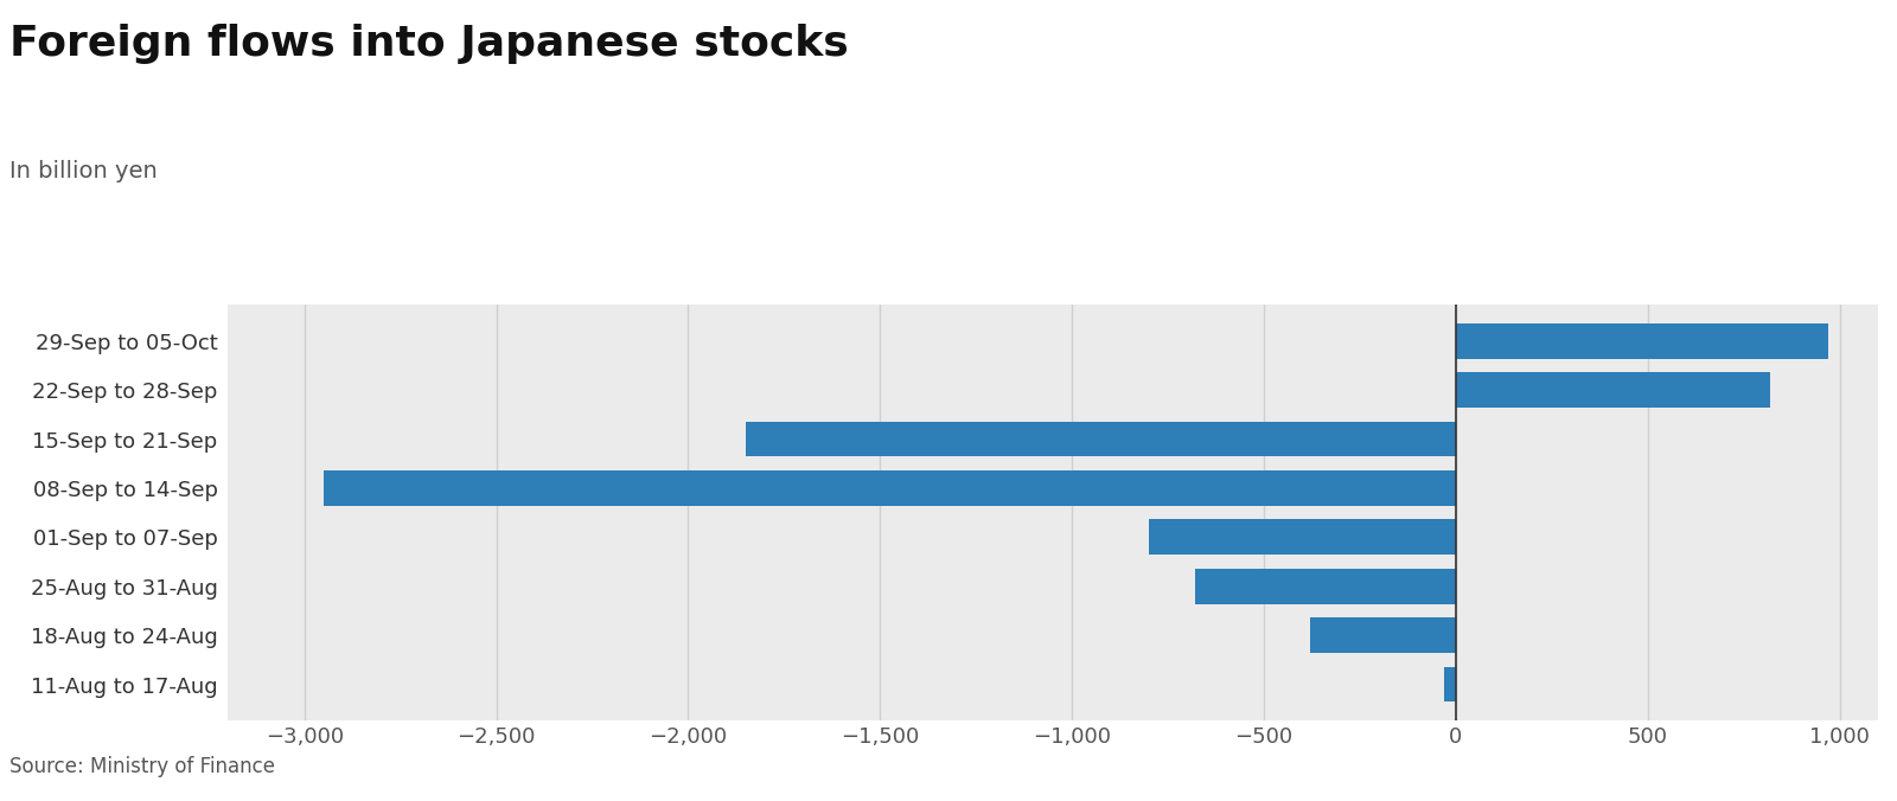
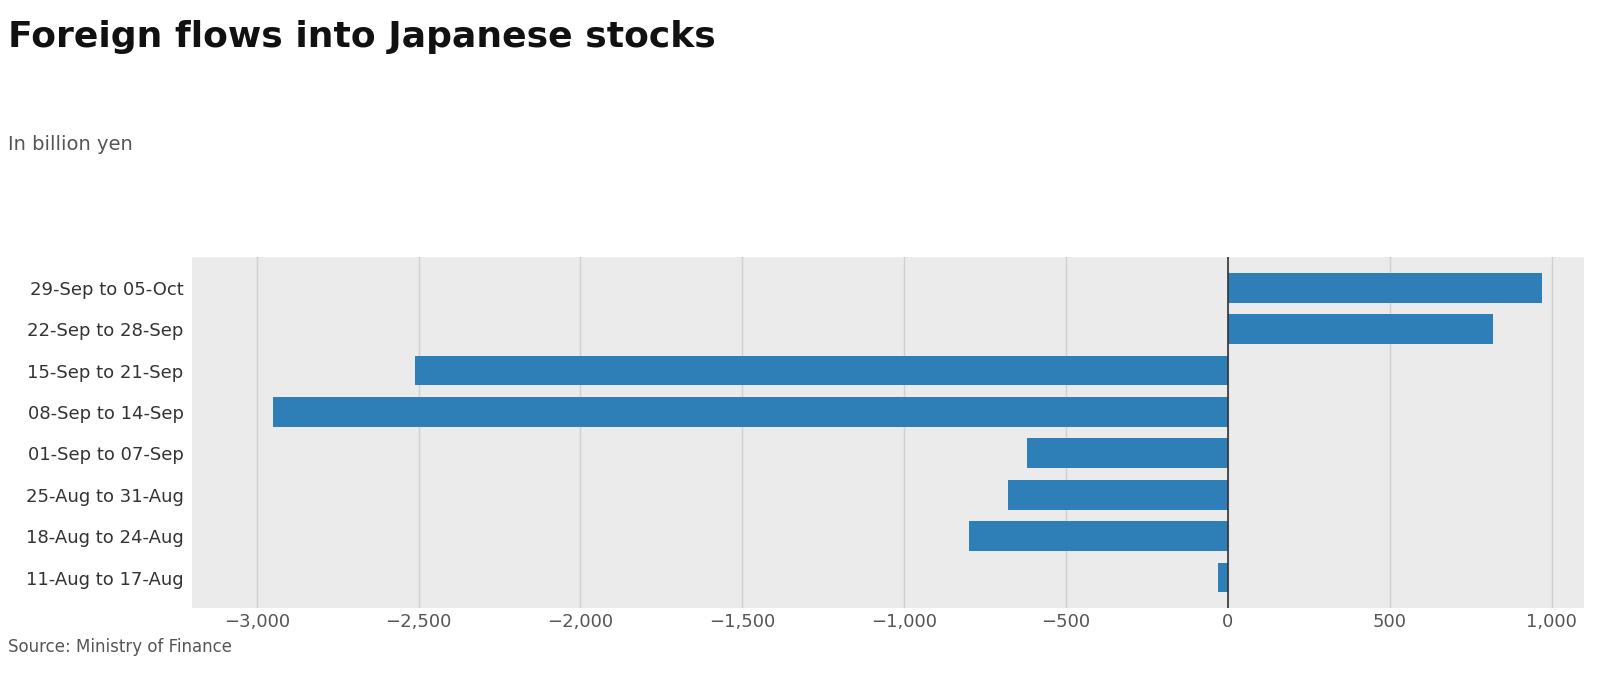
15-Sep to 21-Sep: -1,850 -> -2,510
01-Sep to 07-Sep: -800 -> -620
18-Aug to 24-Aug: -380 -> -800
